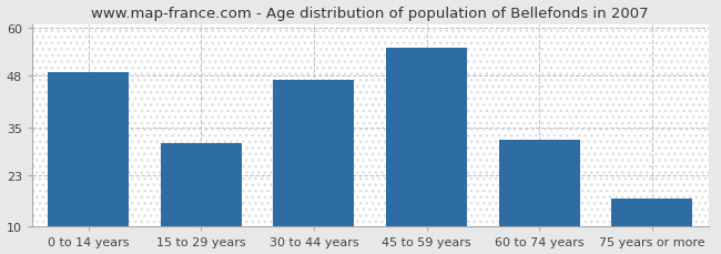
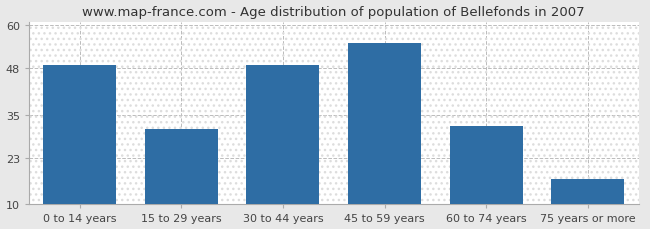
30 to 44 years: 47 -> 49
